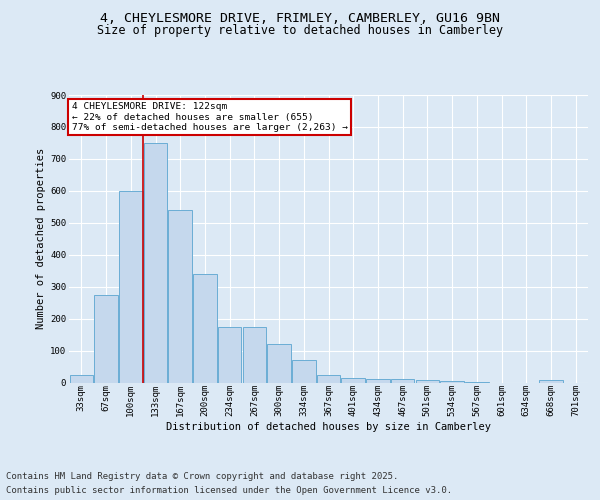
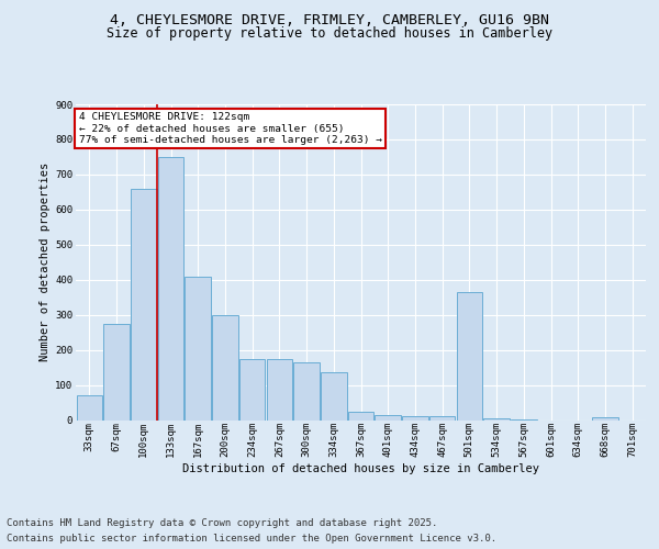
33sqm: 25 -> 70
100sqm: 600 -> 660
167sqm: 540 -> 410
200sqm: 340 -> 300
300sqm: 120 -> 165
334sqm: 70 -> 135
501sqm: 8 -> 365
